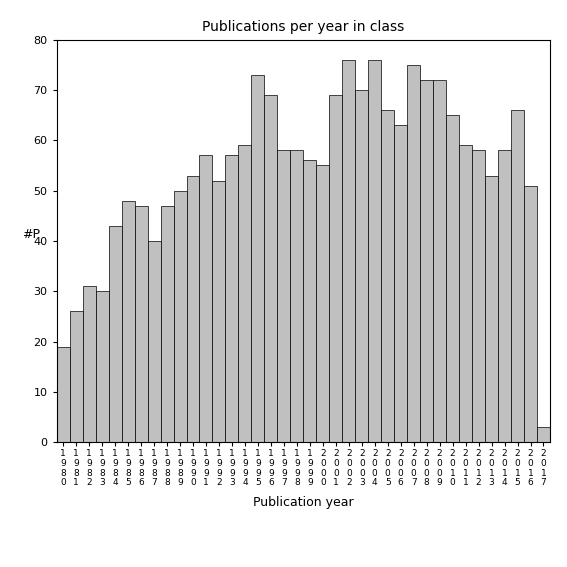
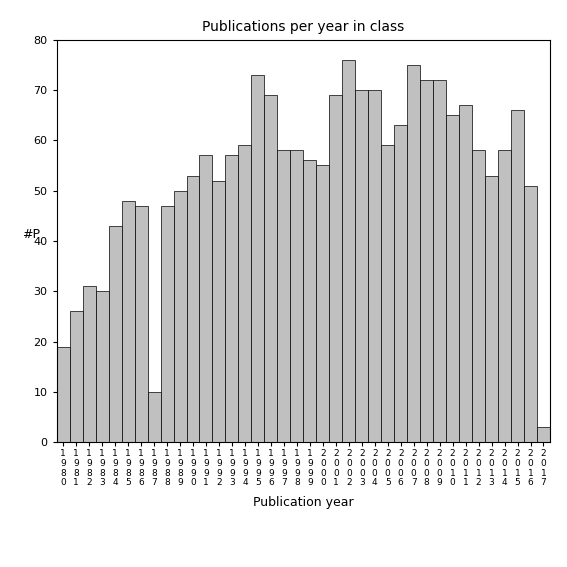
1 9 8 7: 40 -> 10
2 0 0 4: 76 -> 70
2 0 0 5: 66 -> 59
2 0 1 1: 59 -> 67
